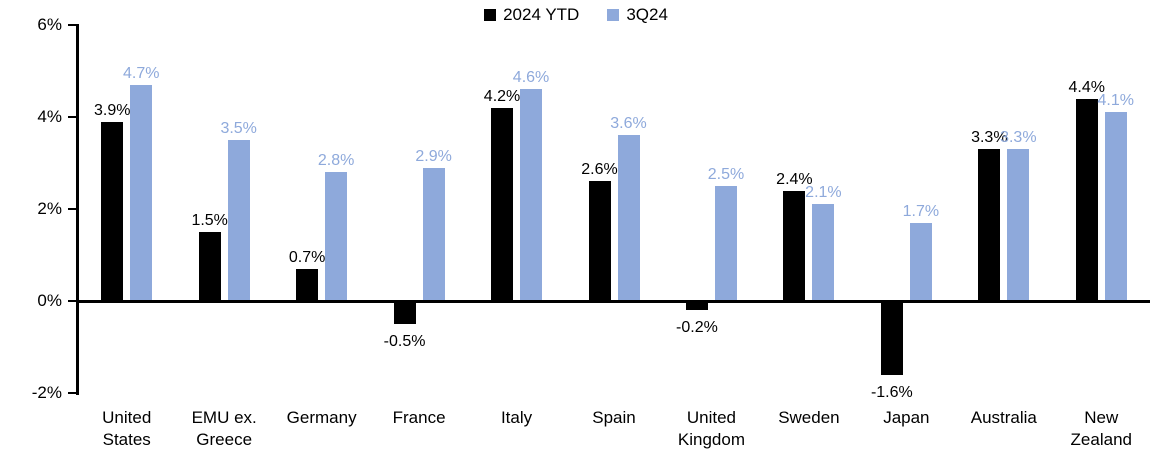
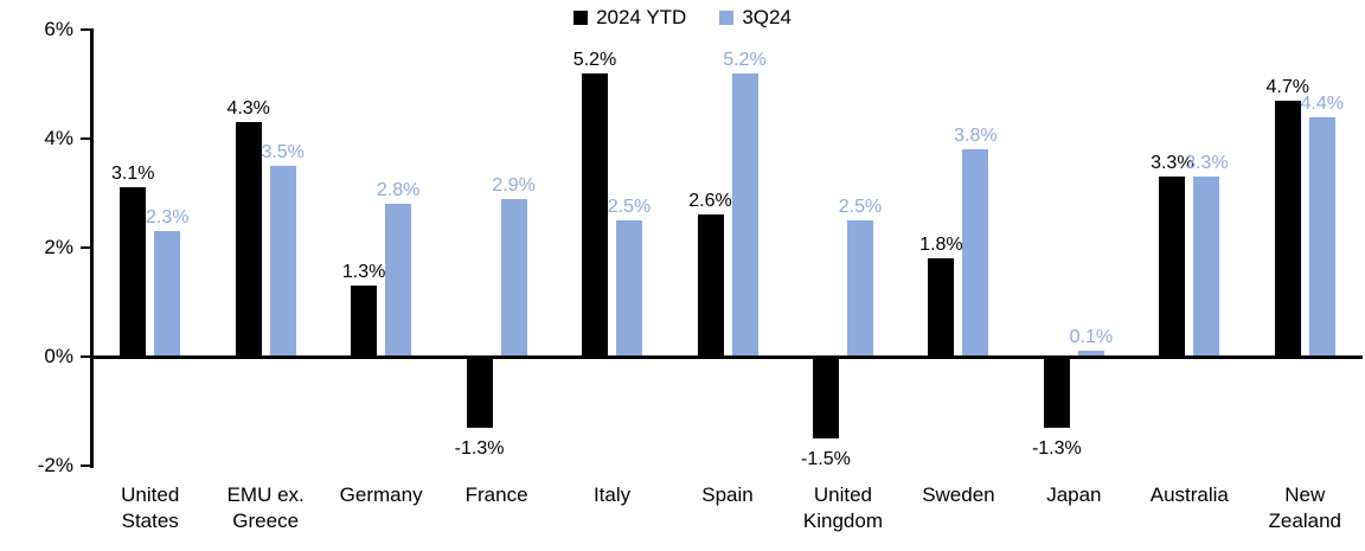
2024 YTD/United States: 3.9% -> 3.1%
3Q24/United States: 4.7% -> 2.3%
2024 YTD/EMU ex. Greece: 1.5% -> 4.3%
2024 YTD/Germany: 0.7% -> 1.3%
2024 YTD/France: -0.5% -> -1.3%
2024 YTD/Italy: 4.2% -> 5.2%
3Q24/Italy: 4.6% -> 2.5%
3Q24/Spain: 3.6% -> 5.2%
2024 YTD/United Kingdom: -0.2% -> -1.5%
2024 YTD/Sweden: 2.4% -> 1.8%
3Q24/Sweden: 2.1% -> 3.8%
2024 YTD/Japan: -1.6% -> -1.3%
3Q24/Japan: 1.7% -> 0.1%
2024 YTD/New Zealand: 4.4% -> 4.7%
3Q24/New Zealand: 4.1% -> 4.4%
